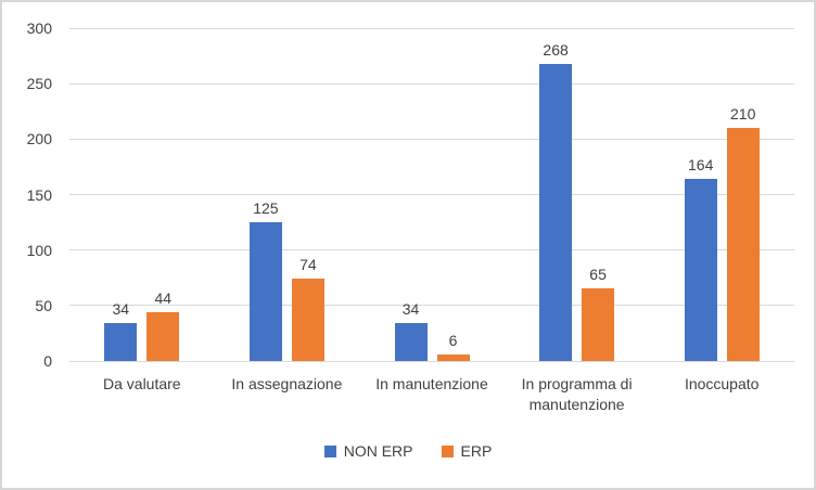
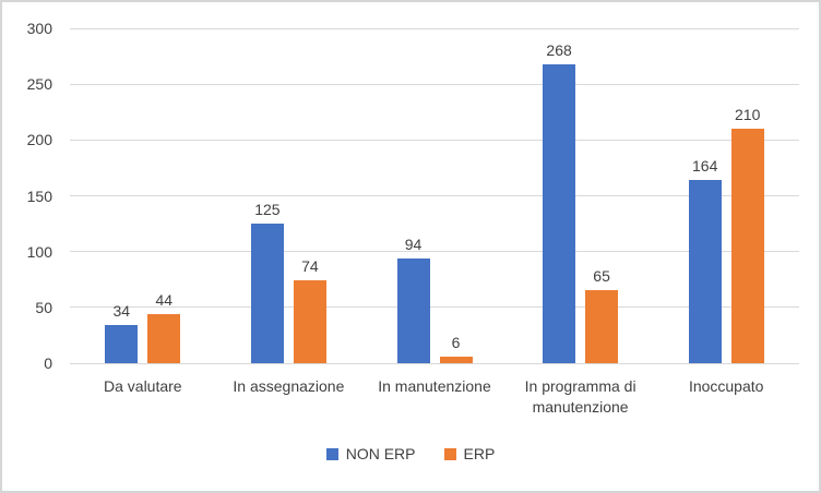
NON ERP/In manutenzione: 34 -> 94
